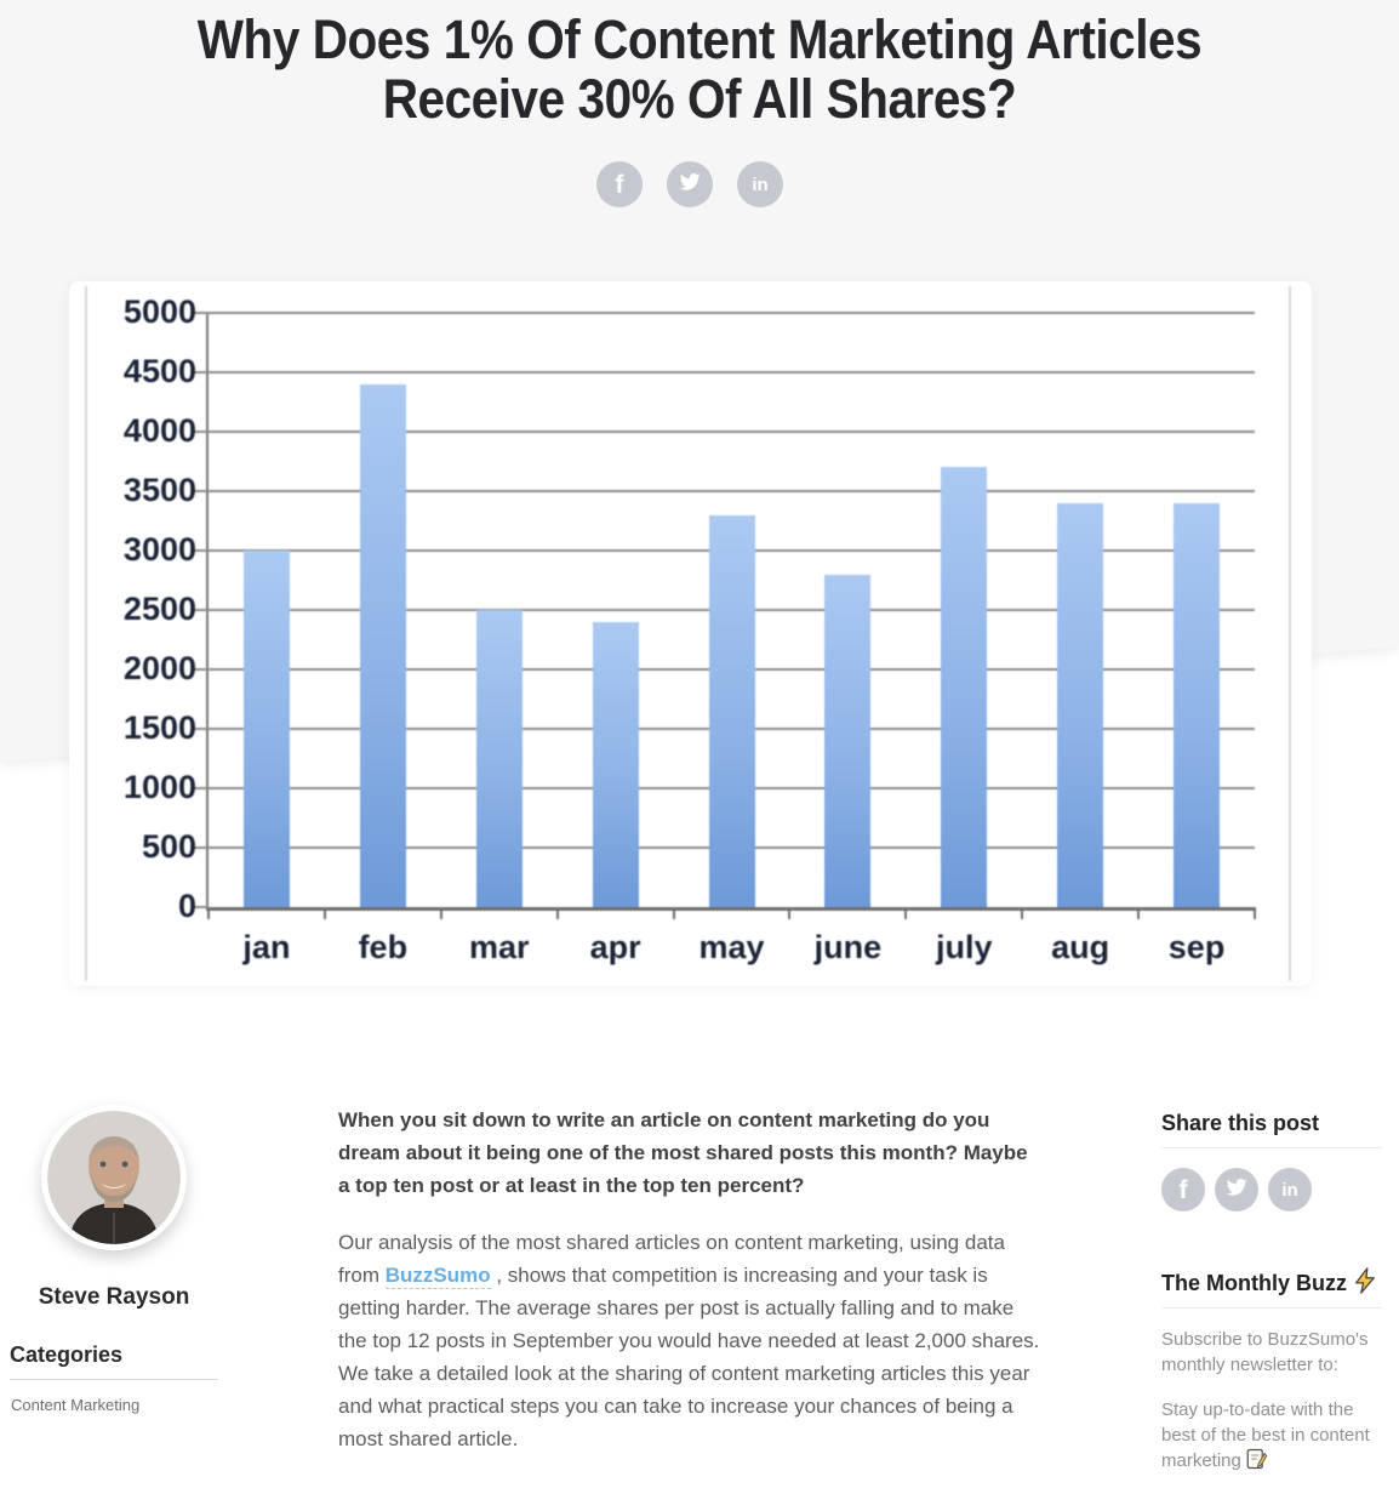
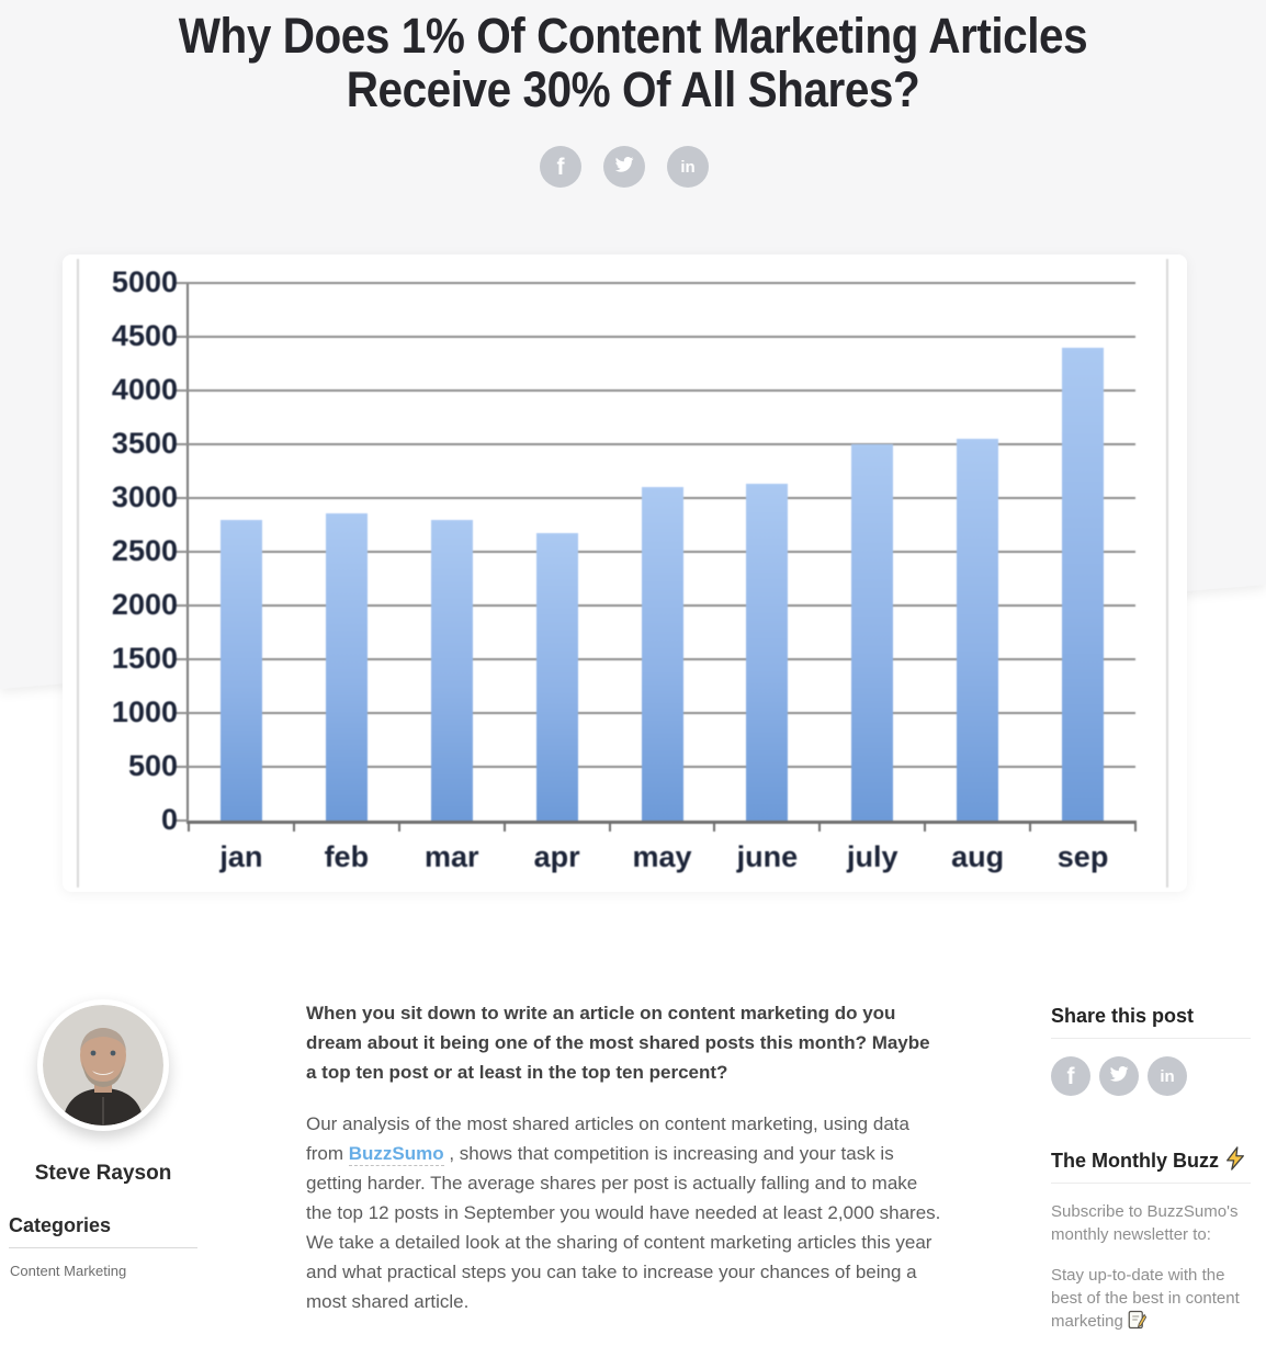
jan: 3000 -> 2800
feb: 4400 -> 2900
mar: 2500 -> 2800
apr: 2400 -> 2700
may: 3300 -> 3100
june: 2800 -> 3100
july: 3700 -> 3500
aug: 3400 -> 3600
sep: 3400 -> 4400
